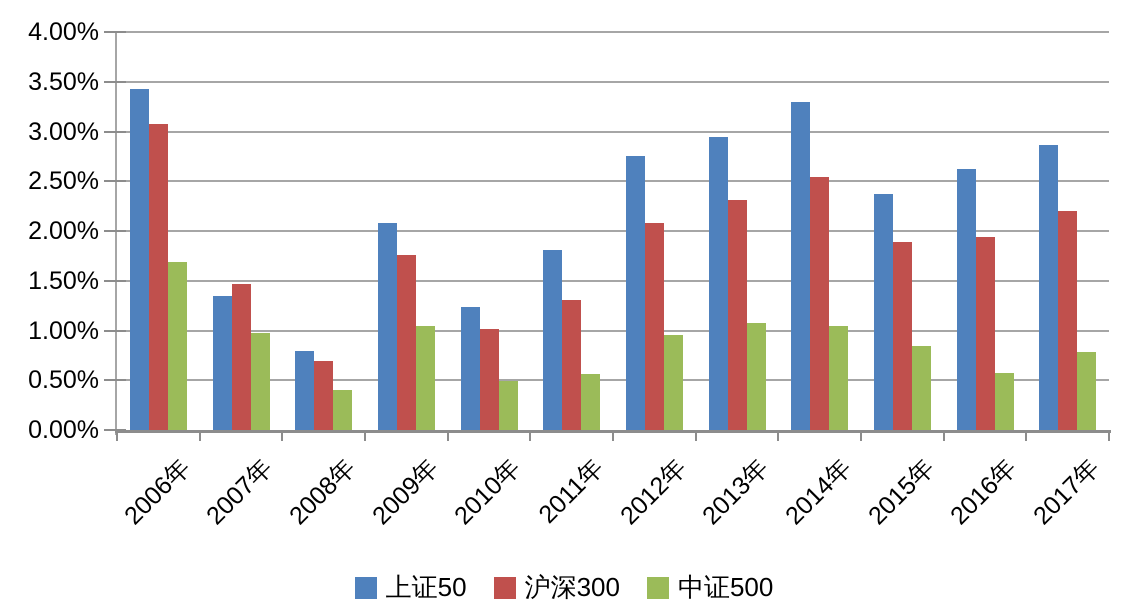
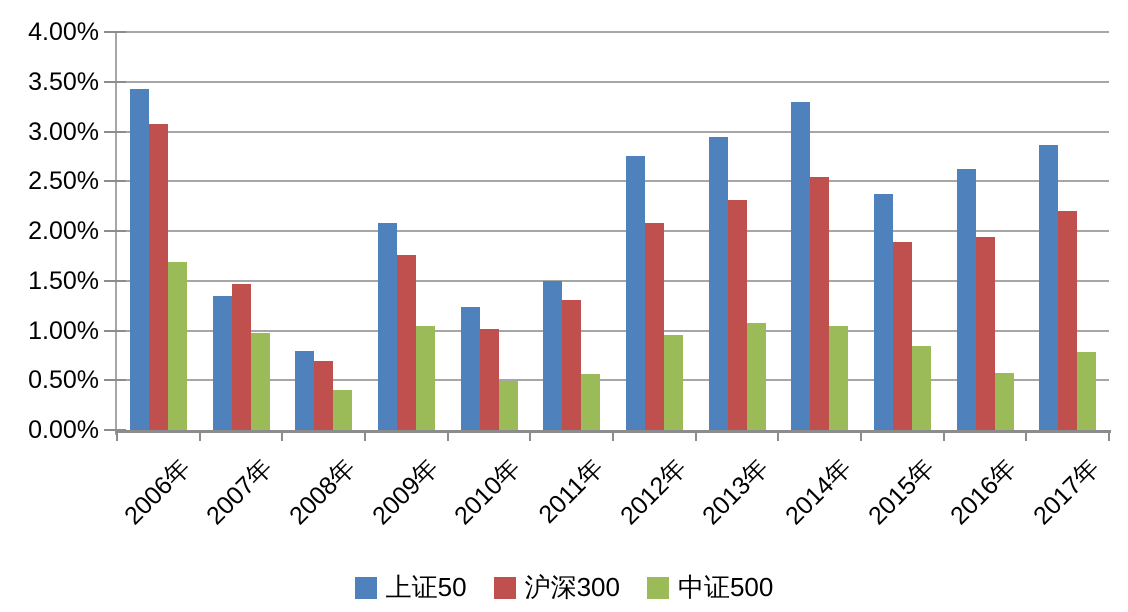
上证50/2011年: 1.8% -> 1.5%
